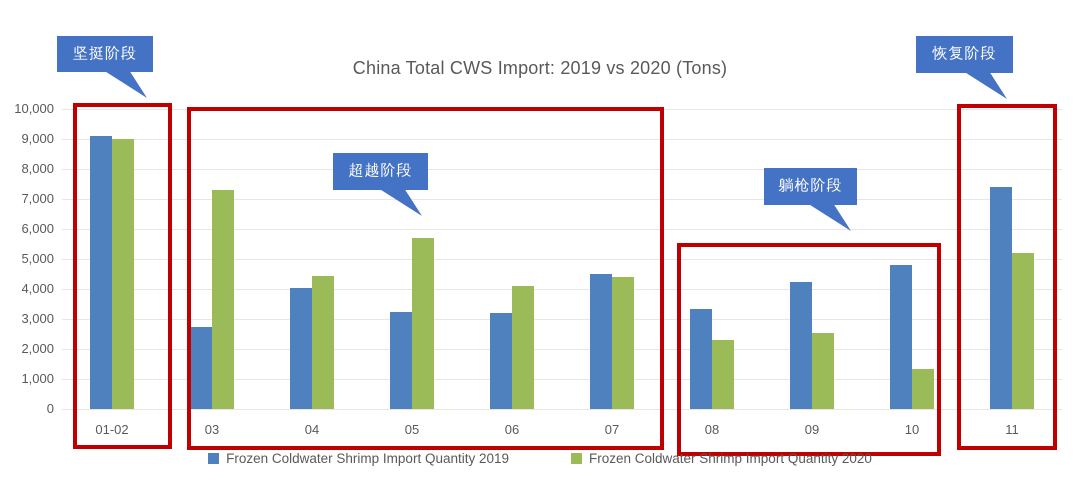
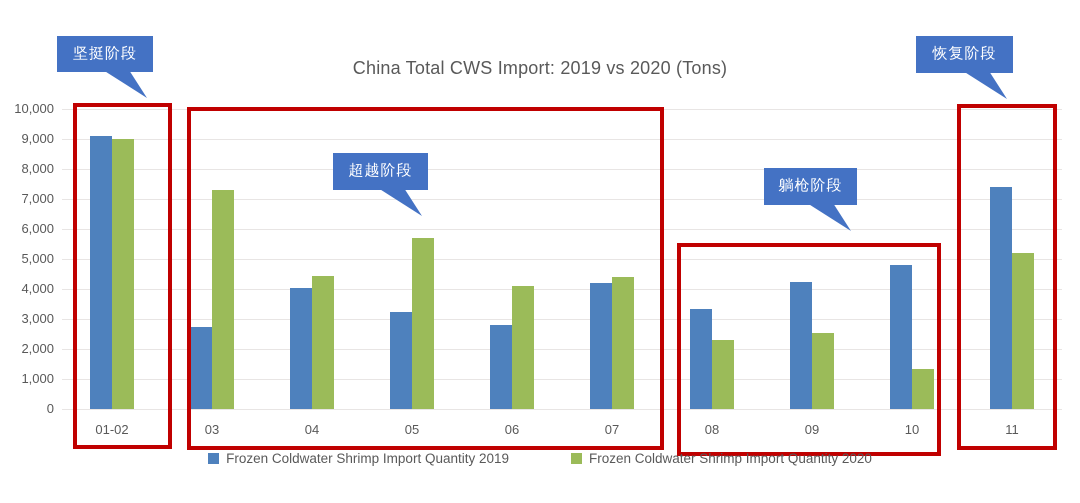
Frozen Coldwater Shrimp Import Quantity 2019/06: 3200 -> 2800
Frozen Coldwater Shrimp Import Quantity 2019/07: 4500 -> 4200
